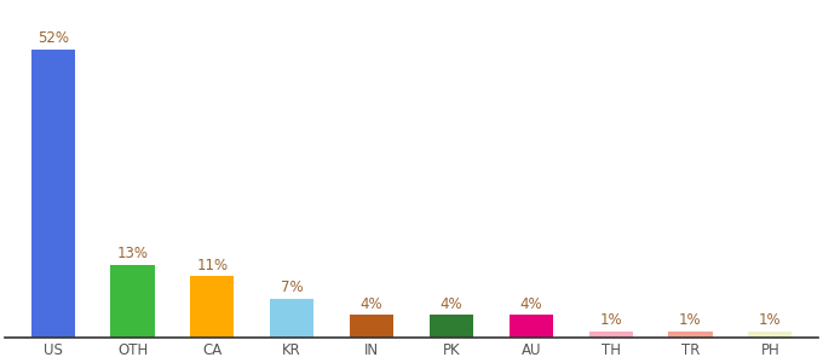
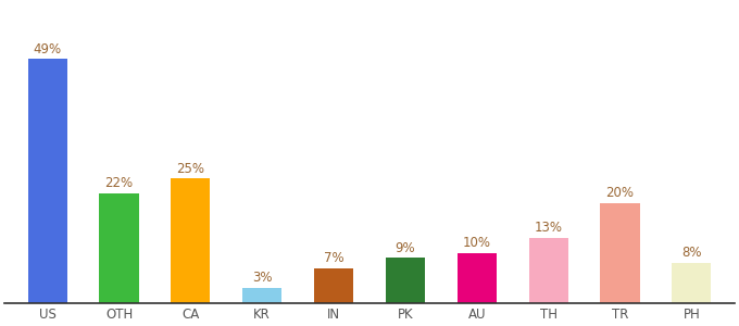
US: 52% -> 49%
OTH: 13% -> 22%
CA: 11% -> 25%
KR: 7% -> 3%
IN: 4% -> 7%
PK: 4% -> 9%
AU: 4% -> 10%
TH: 1% -> 13%
TR: 1% -> 20%
PH: 1% -> 8%
